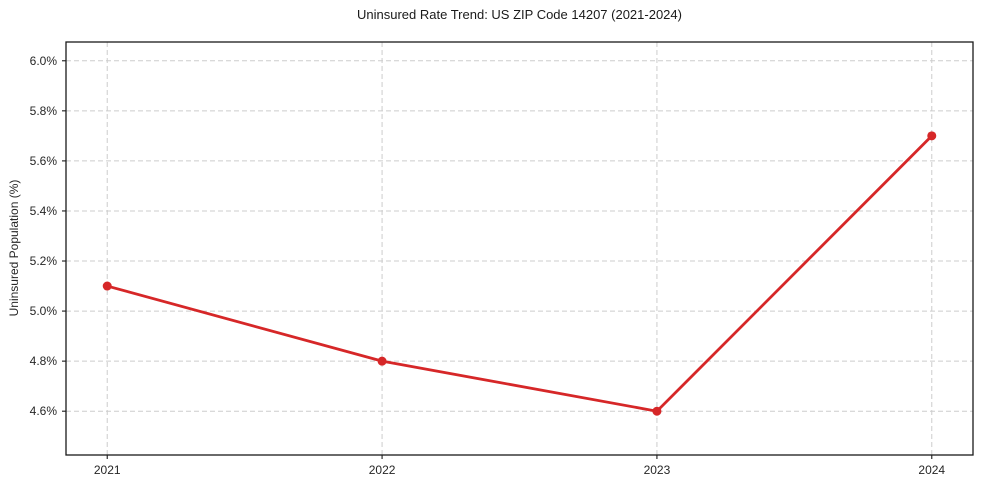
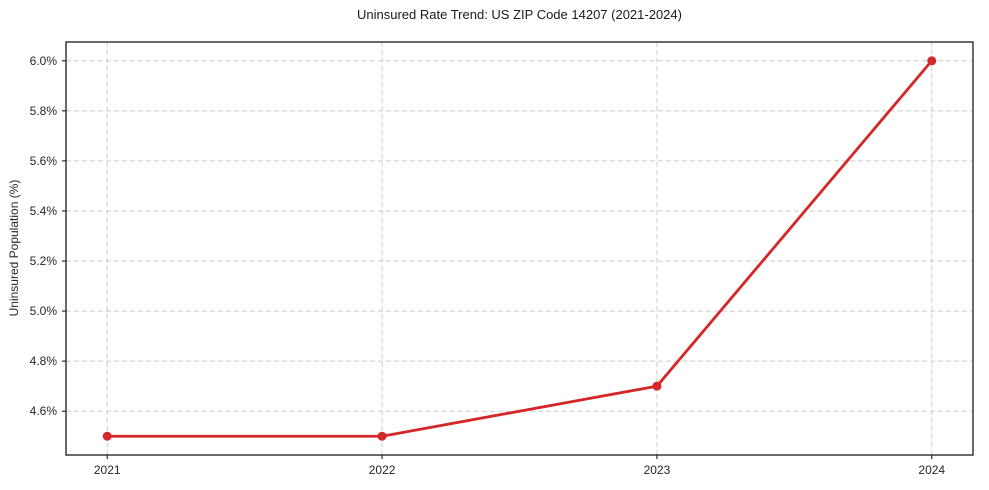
2021: 5.1% -> 4.5%
2022: 4.8% -> 4.5%
2023: 4.6% -> 4.7%
2024: 5.7% -> 6.0%
